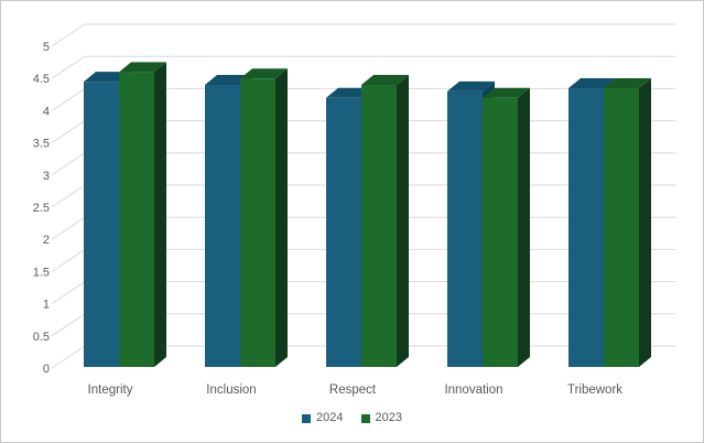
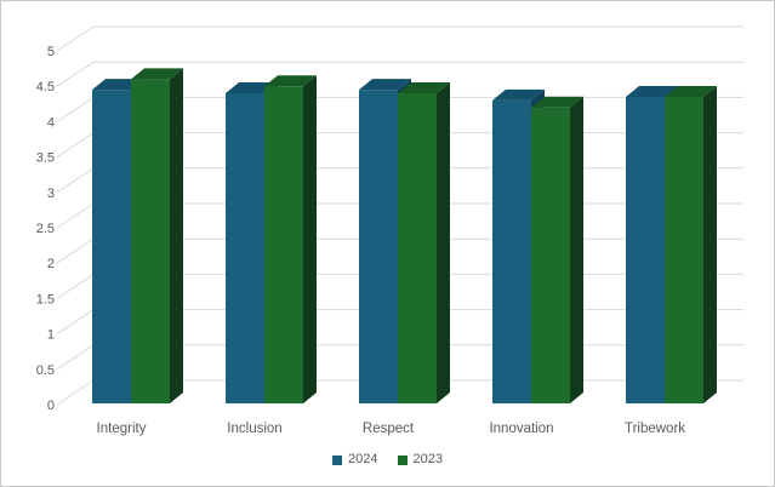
2024/Respect: 4.2 -> 4.5
